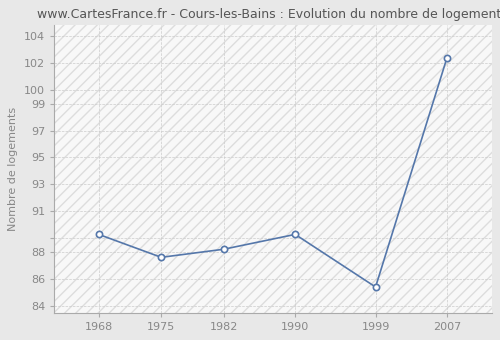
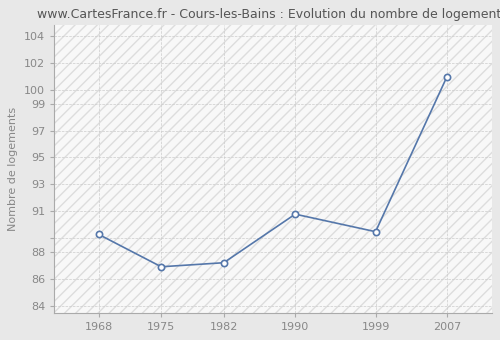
1975: 87.6 -> 86.9
1982: 88.2 -> 87.2
1990: 89.3 -> 90.8
1999: 85.4 -> 89.5
2007: 102.4 -> 101.0
